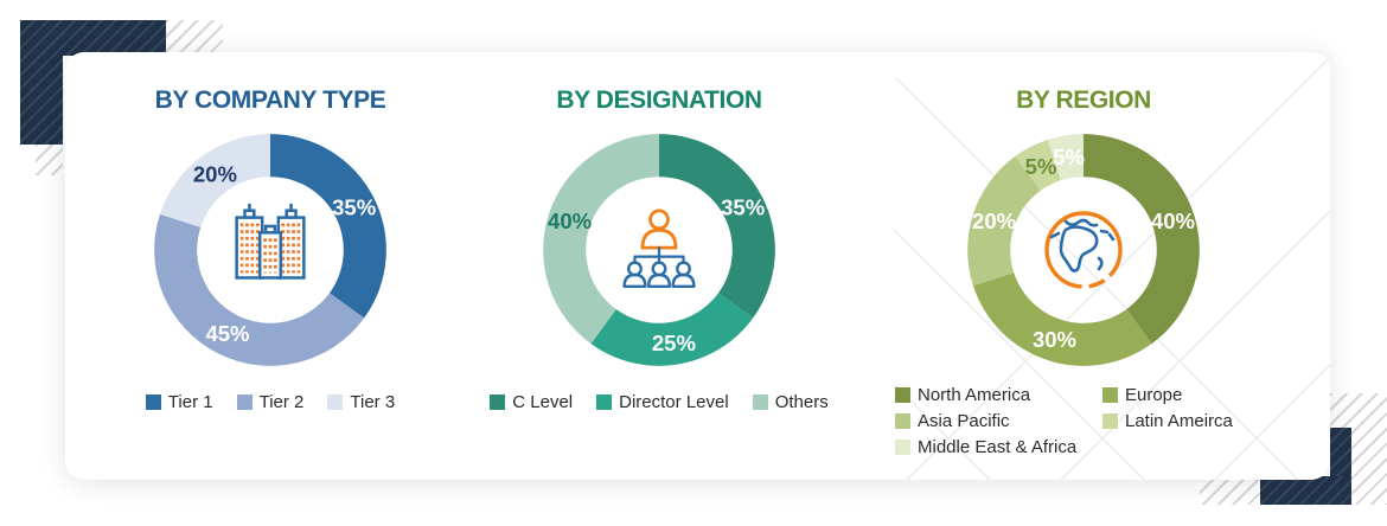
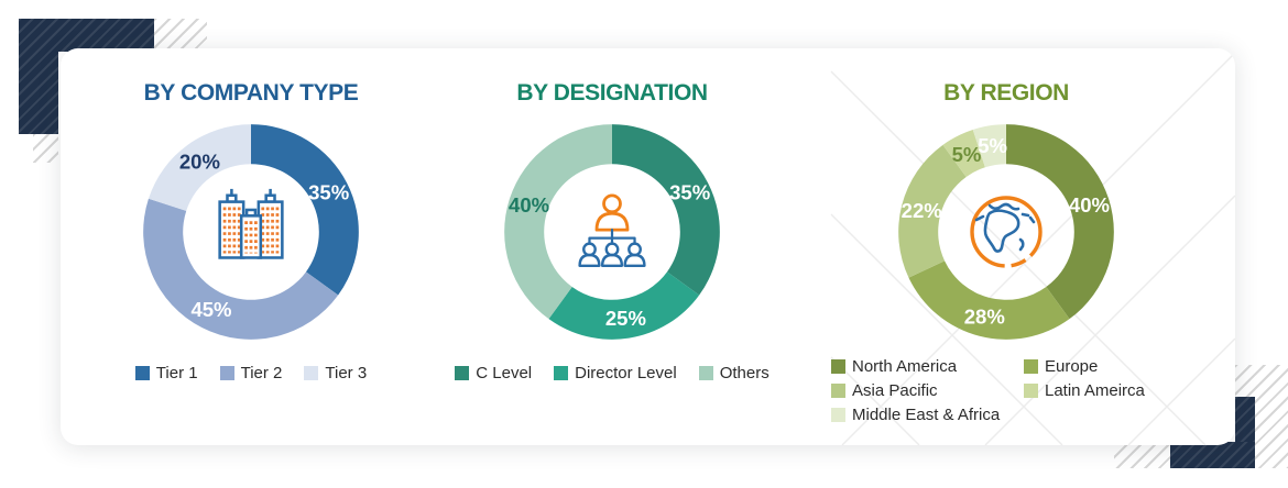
BY REGION/Europe: 30% -> 28%
BY REGION/Asia Pacific: 20% -> 22%
